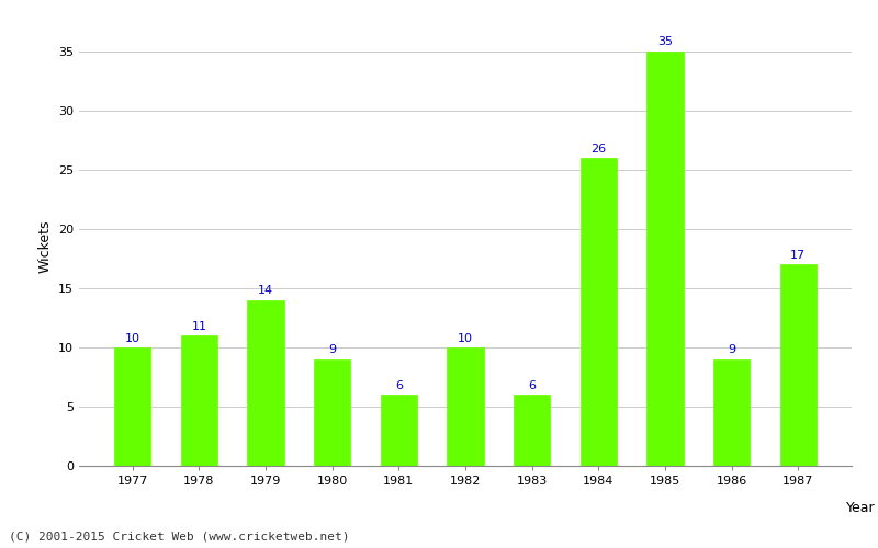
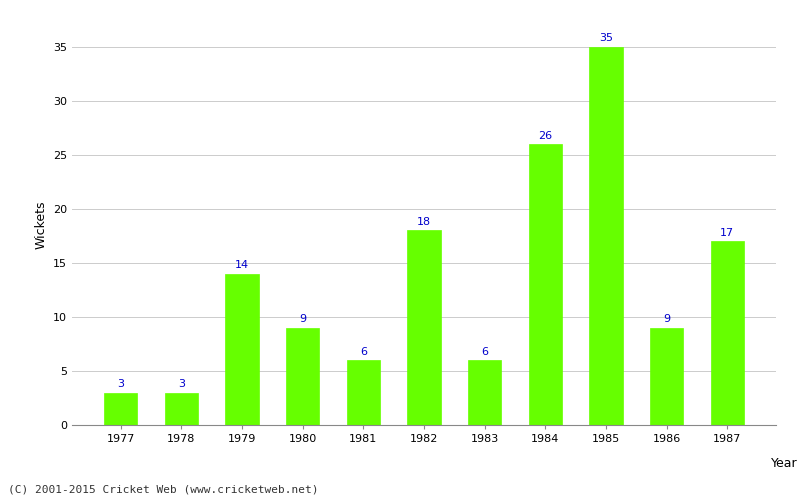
1977: 10 -> 3
1978: 11 -> 3
1982: 10 -> 18
